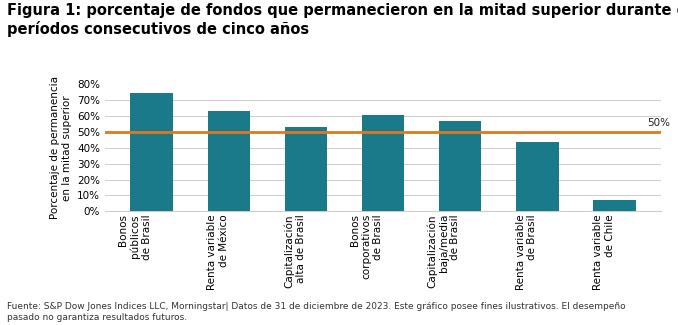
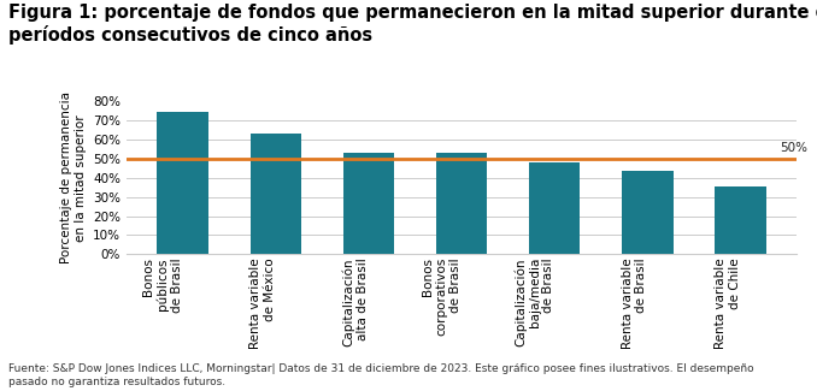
Bonos corporativos de Brasil: 61% -> 53%
Capitalización baja/media de Brasil: 57% -> 48%
Renta variable de Chile: 7% -> 36%
